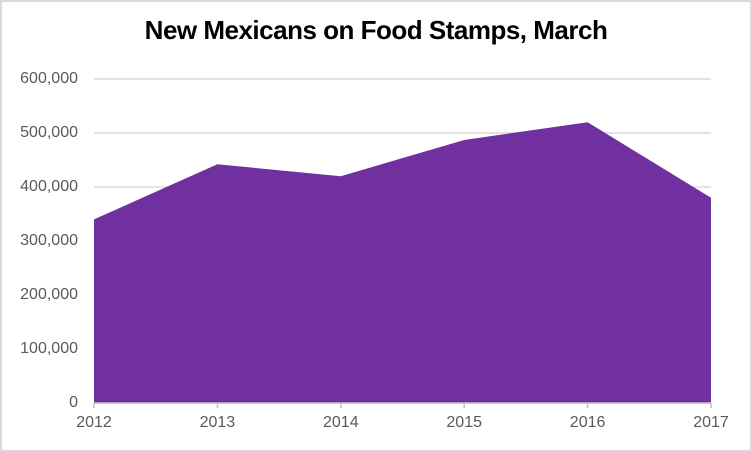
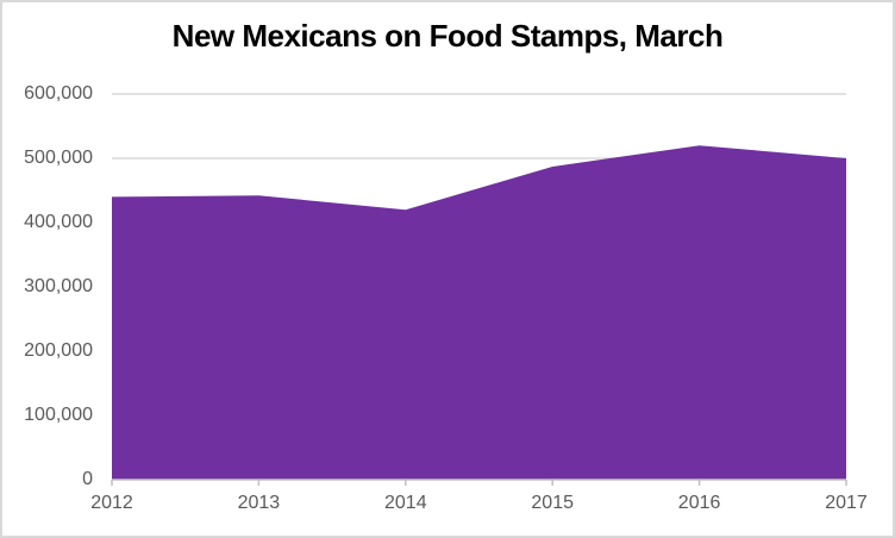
2012: 340000 -> 440000
2017: 380000 -> 500000
